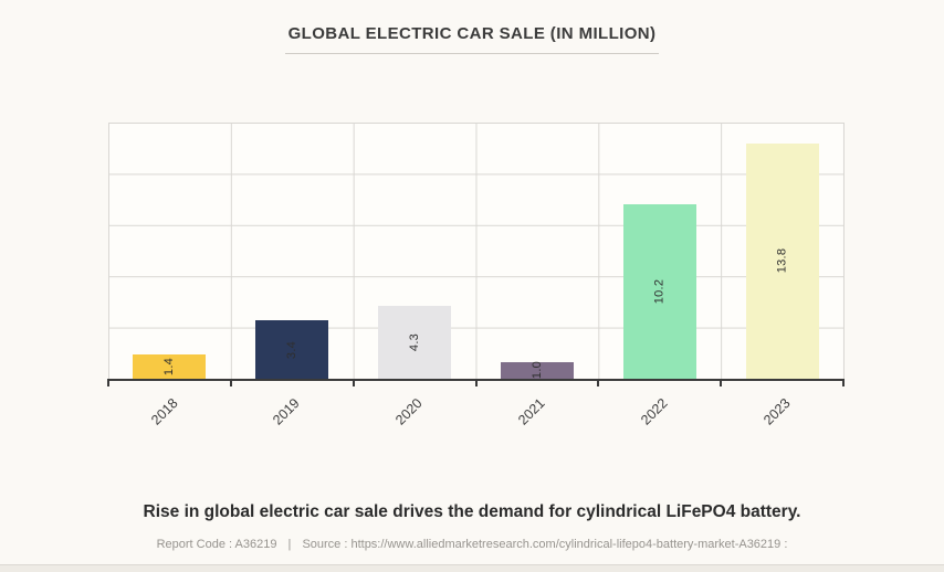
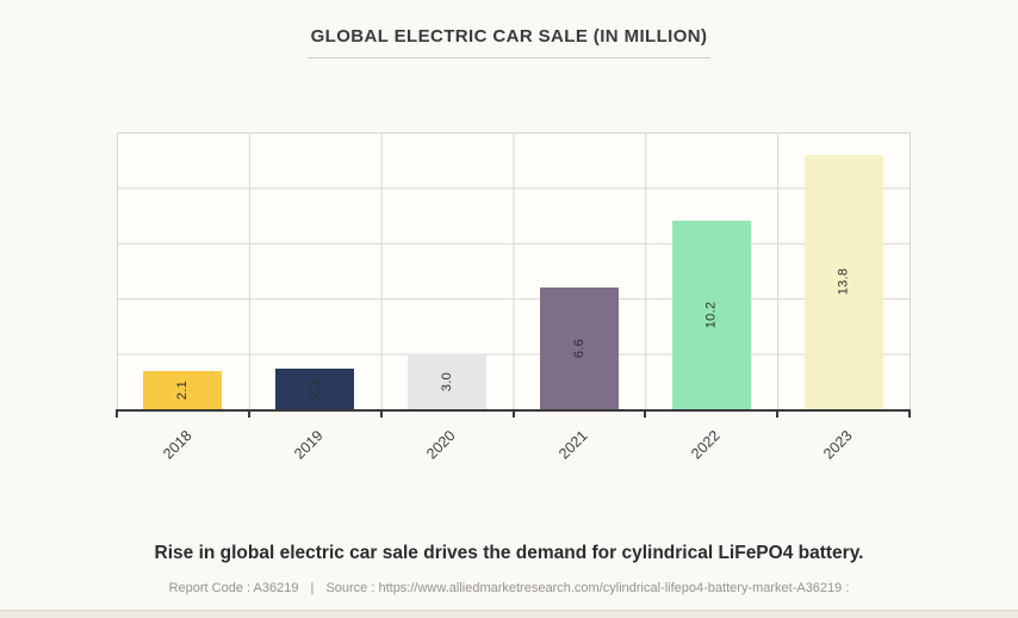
2018: 1.4 -> 2.1
2019: 3.4 -> 2.2
2020: 4.3 -> 3.0
2021: 1.0 -> 6.6
